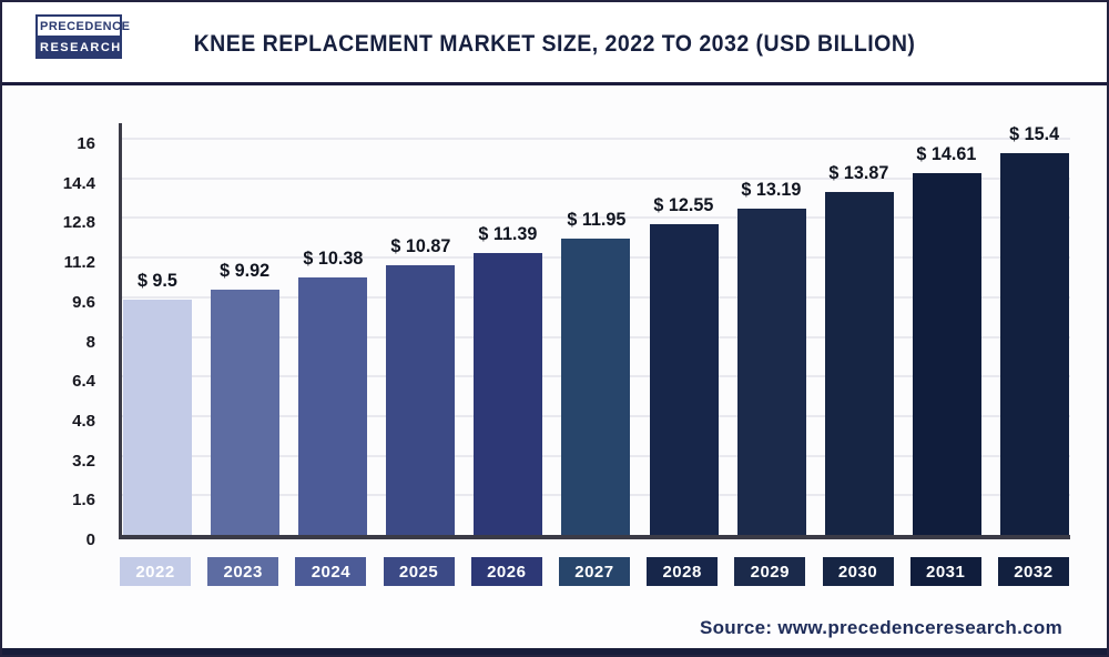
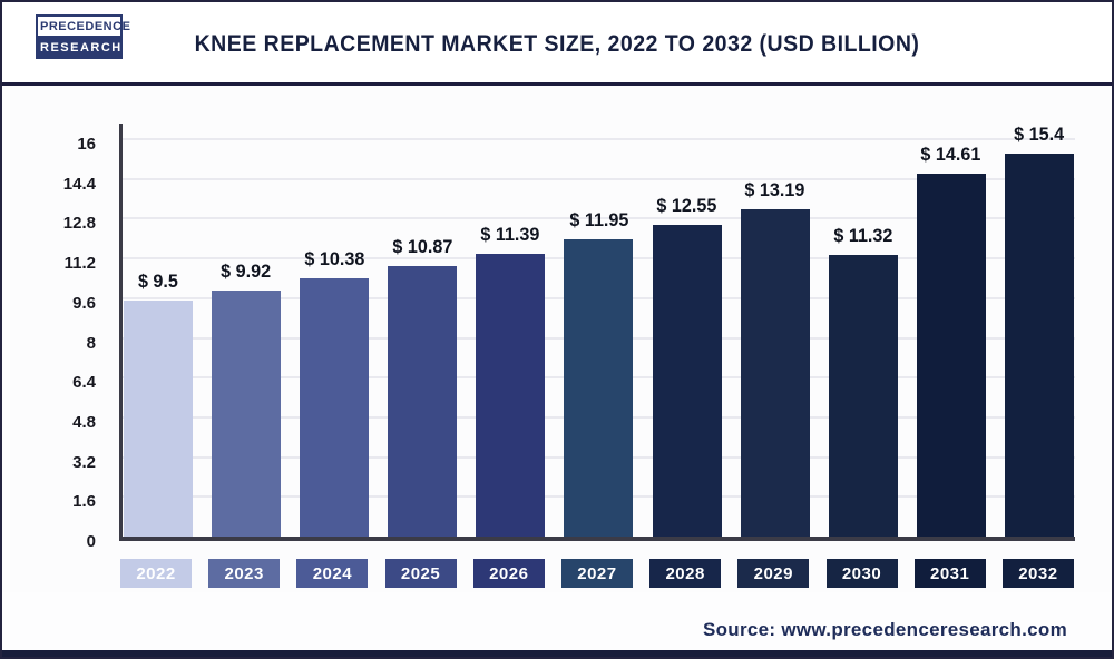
2030: 13.87 -> 11.32
